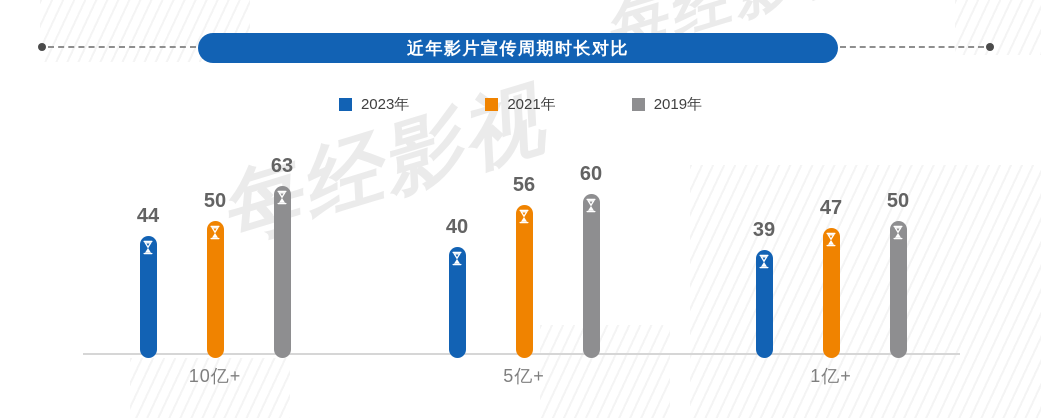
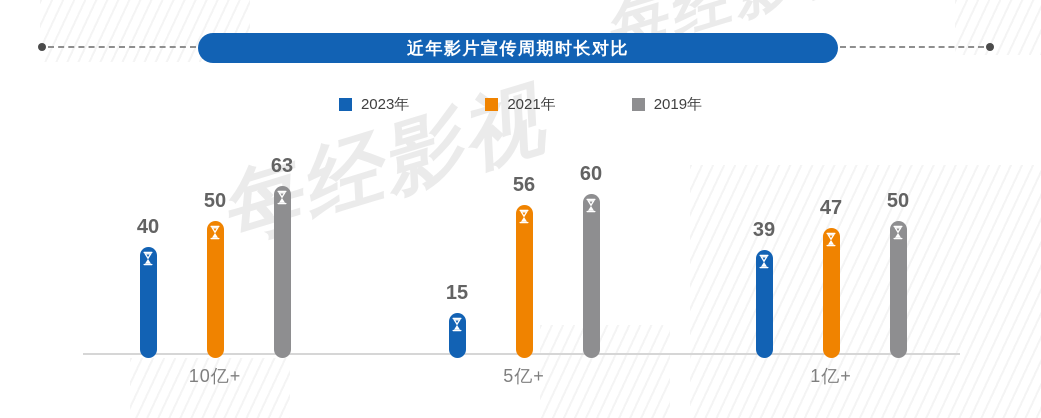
2023年/10亿+: 44 -> 40
2023年/5亿+: 40 -> 15
